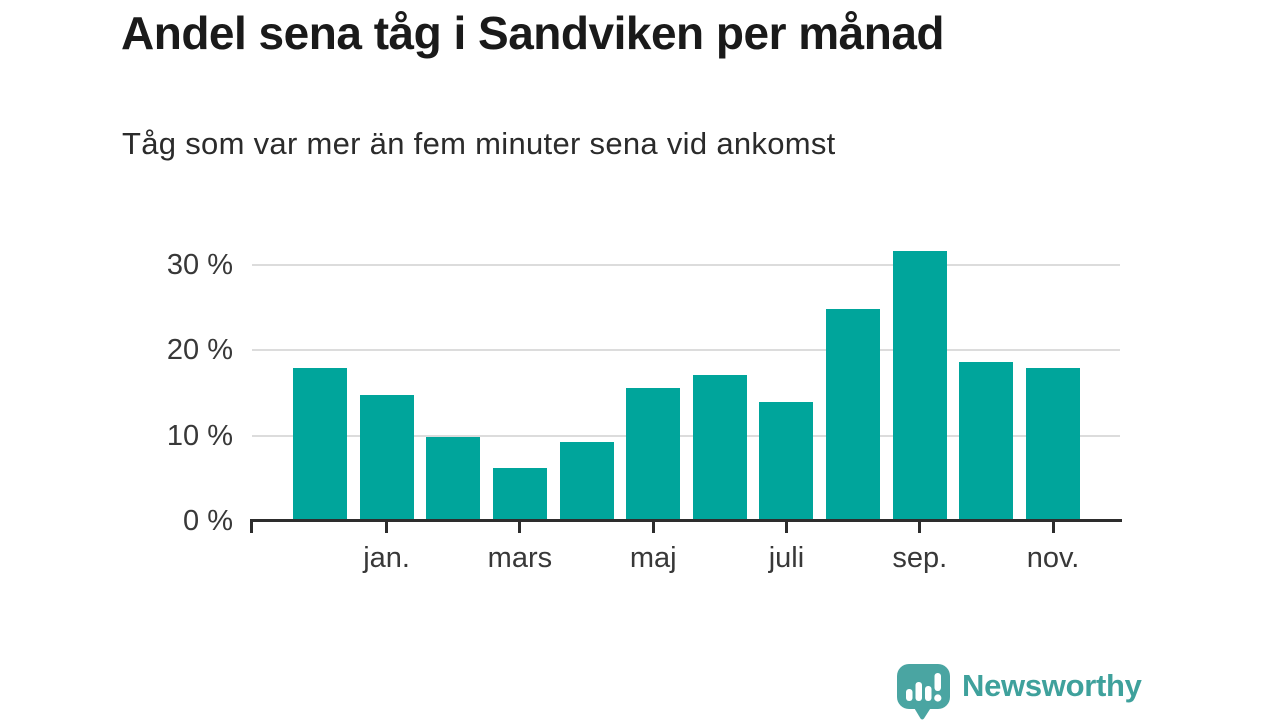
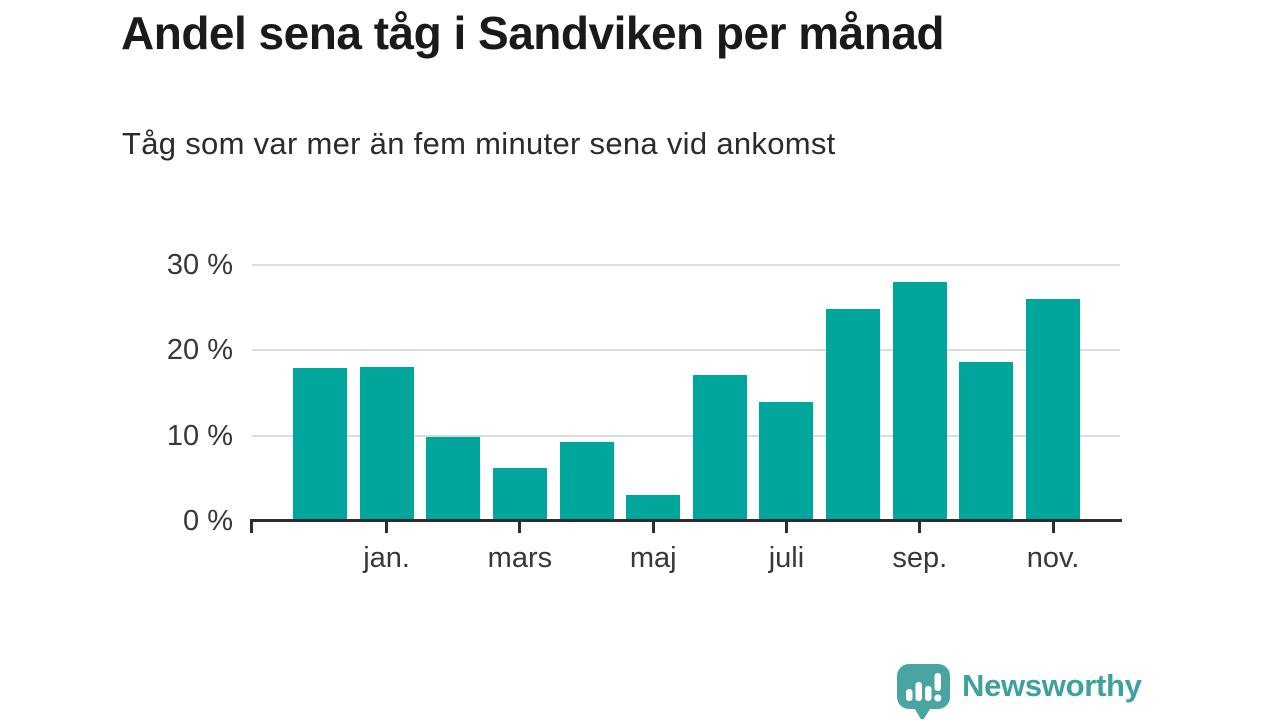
jan.: 15% -> 18%
maj: 16% -> 3%
sep.: 32% -> 28%
nov.: 18% -> 26%
